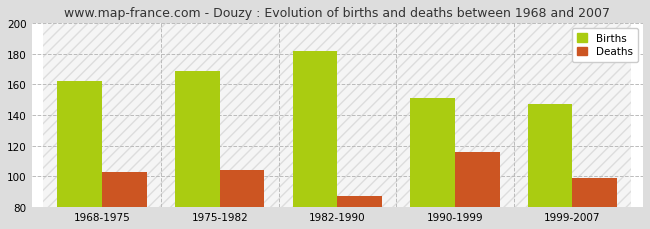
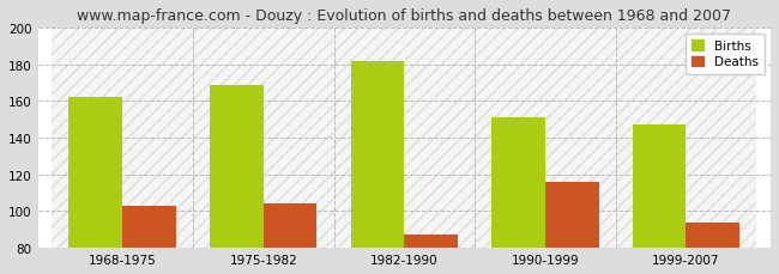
Deaths/1999-2007: 99 -> 94
